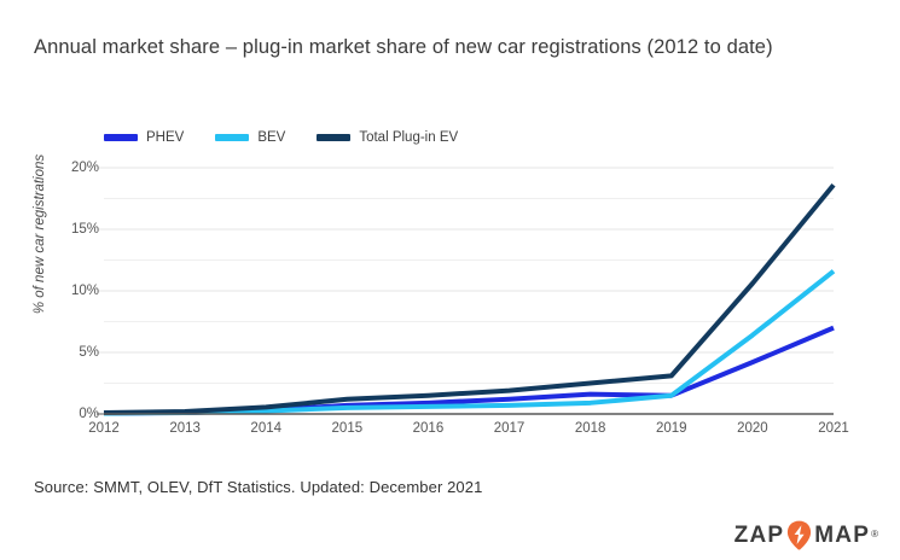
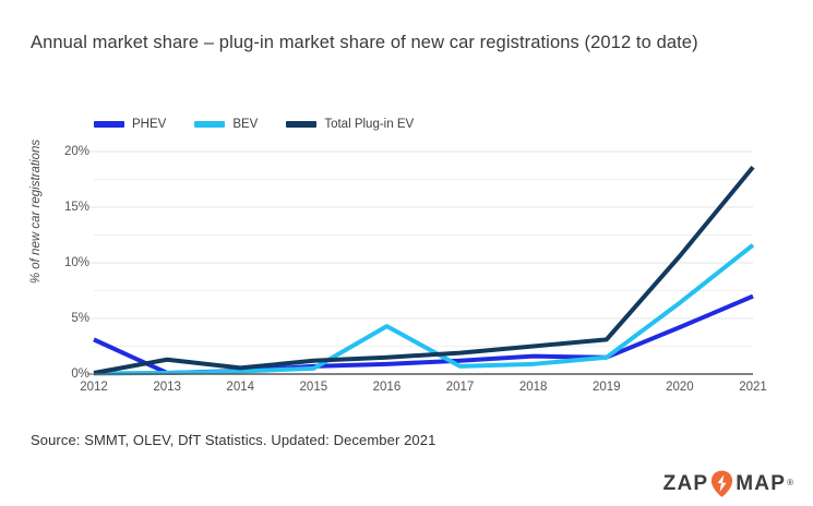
PHEV/2012: 0.1% -> 3.1%
Total Plug-in EV/2013: 0.2% -> 1.3%
BEV/2016: 0.6% -> 4.3%
